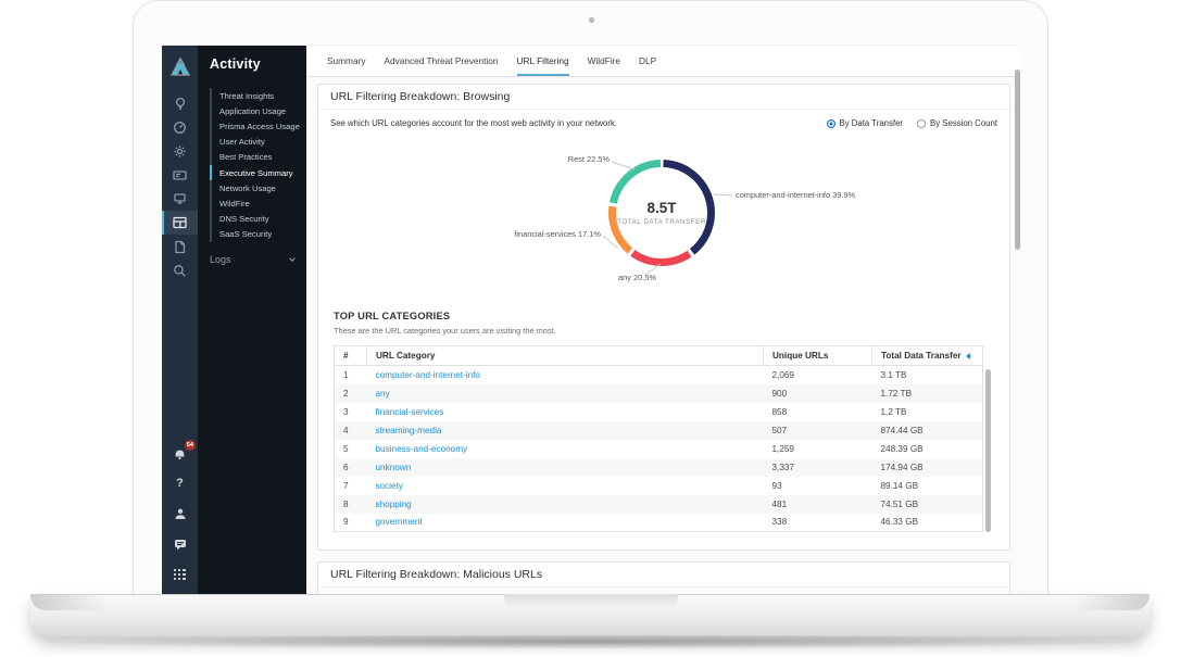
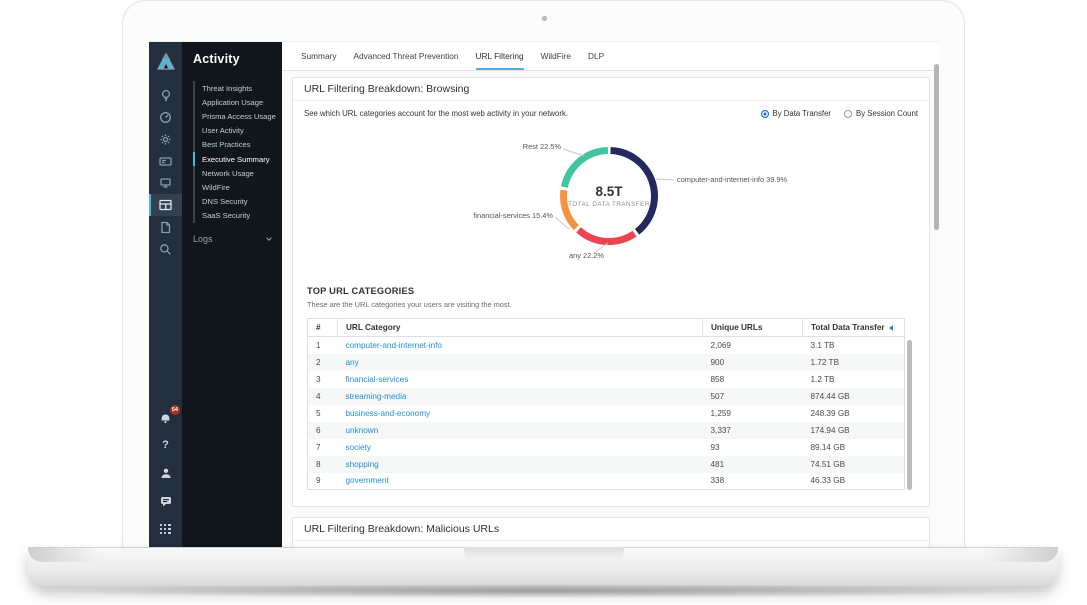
any: 20.5% -> 22.2%
financial-services: 17.1% -> 15.4%
